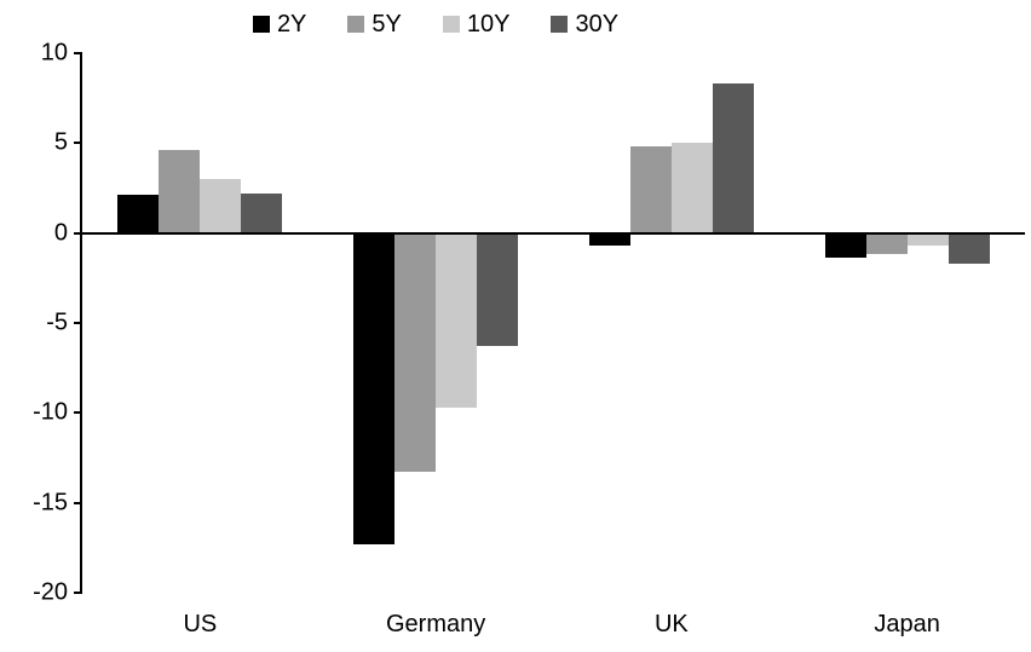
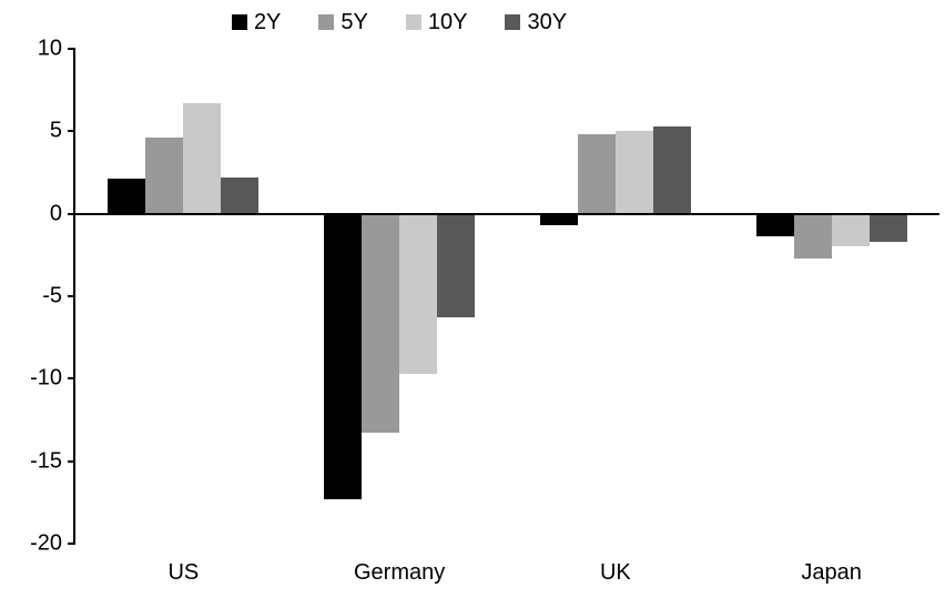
10Y/US: 3.0 -> 6.7
30Y/UK: 8.3 -> 5.3
5Y/Japan: -1.2 -> -2.7
10Y/Japan: -0.7 -> -2.0
